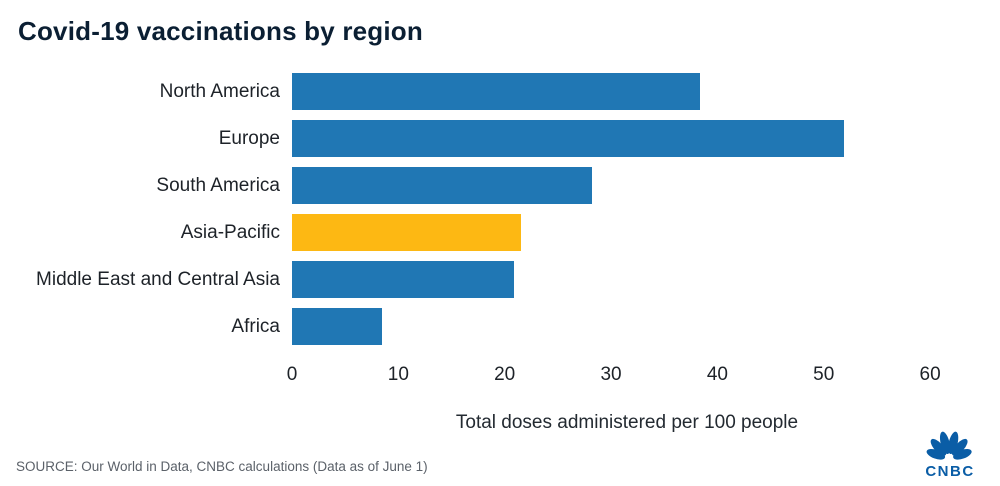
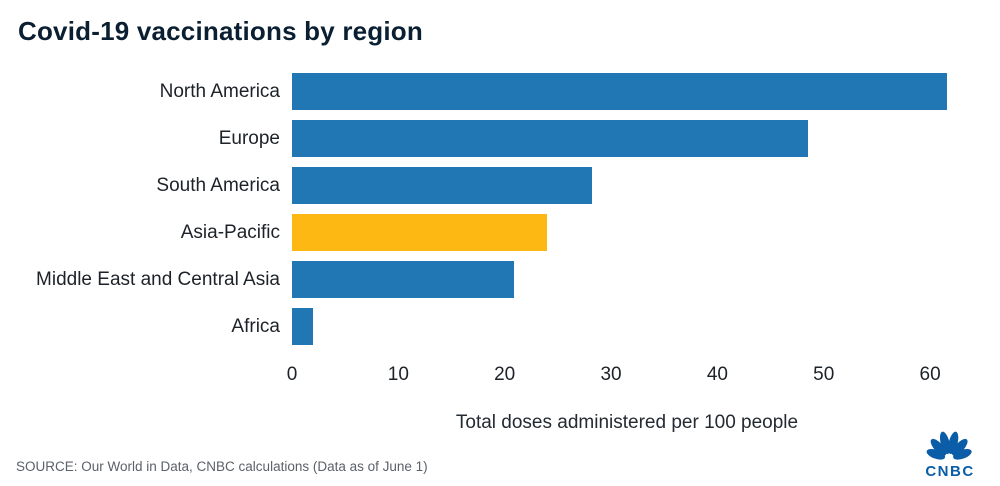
North America: 38.4 -> 61.6
Europe: 51.9 -> 48.5
Asia-Pacific: 21.5 -> 24.0
Africa: 8.5 -> 2.0
